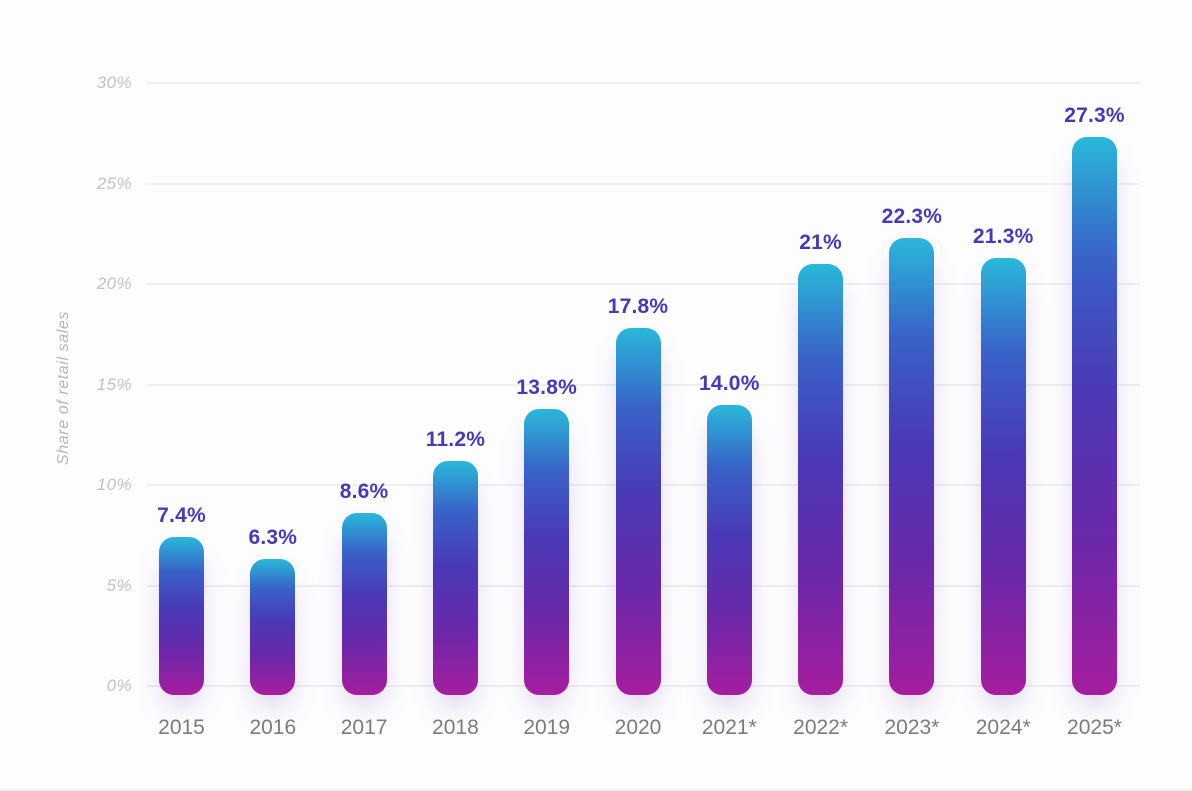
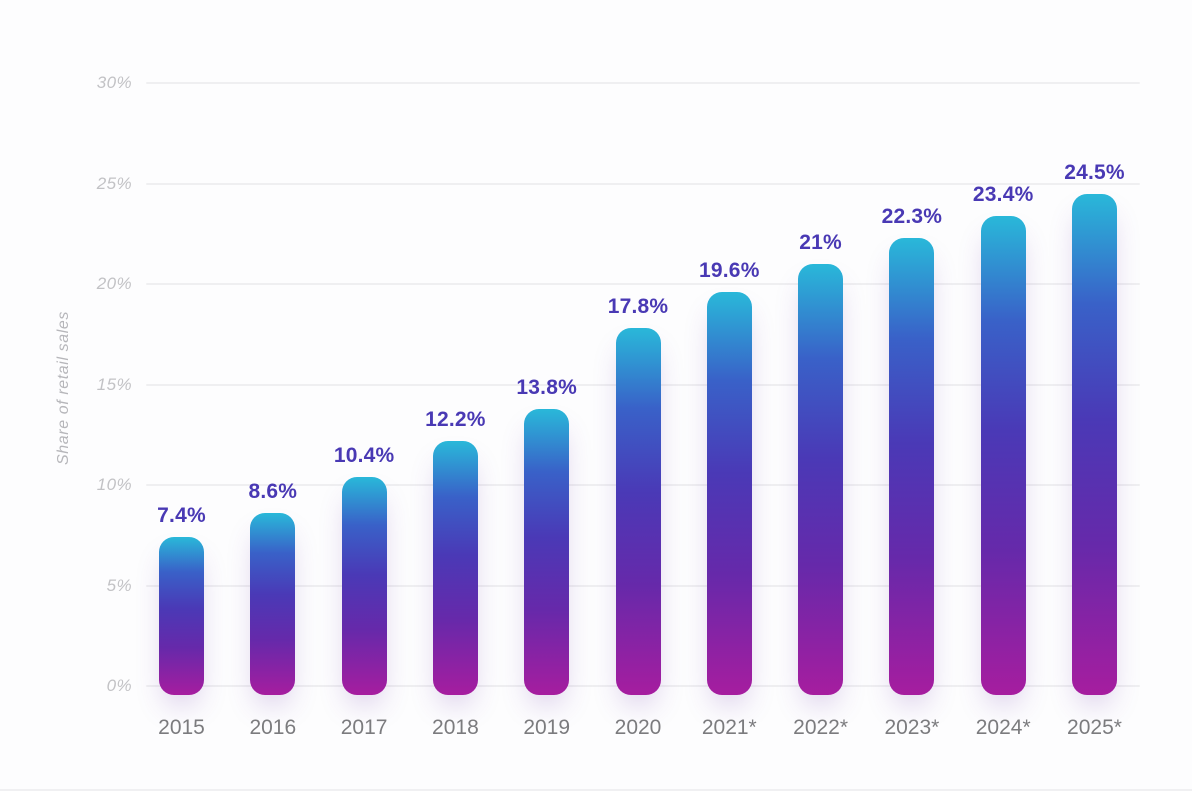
2016: 6.3% -> 8.6%
2017: 8.6% -> 10.4%
2018: 11.2% -> 12.2%
2021*: 14.0% -> 19.6%
2024*: 21.3% -> 23.4%
2025*: 27.3% -> 24.5%
